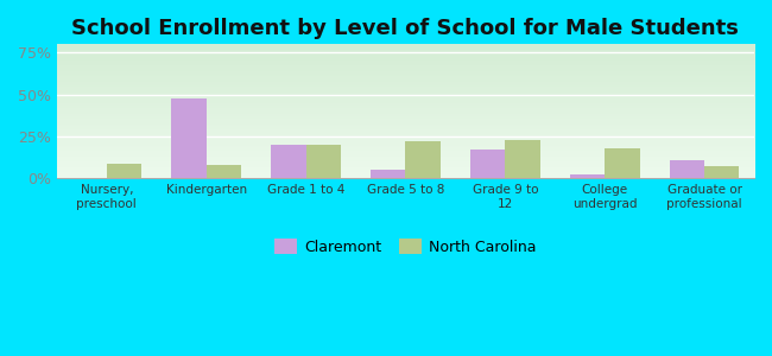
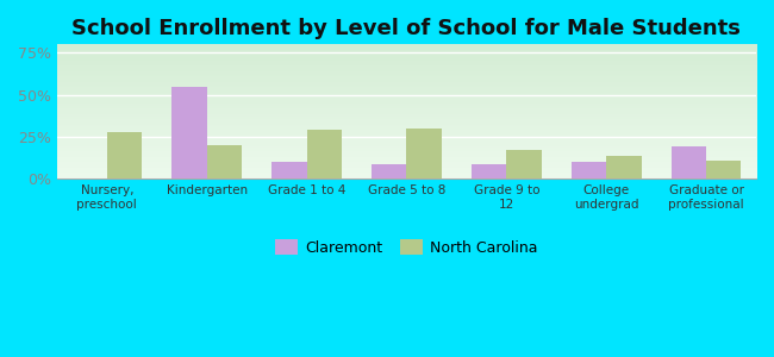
North Carolina/Nursery, preschool: 9% -> 28%
Claremont/Kindergarten: 48% -> 55%
North Carolina/Kindergarten: 8% -> 20%
Claremont/Grade 1 to 4: 20% -> 10%
North Carolina/Grade 1 to 4: 20% -> 29%
Claremont/Grade 5 to 8: 5% -> 9%
North Carolina/Grade 5 to 8: 22% -> 30%
Claremont/Grade 9 to 12: 17% -> 9%
North Carolina/Grade 9 to 12: 23% -> 17%
Claremont/College undergrad: 2% -> 10%
North Carolina/College undergrad: 18% -> 14%
Claremont/Graduate or professional: 11% -> 19%
North Carolina/Graduate or professional: 7% -> 11%
